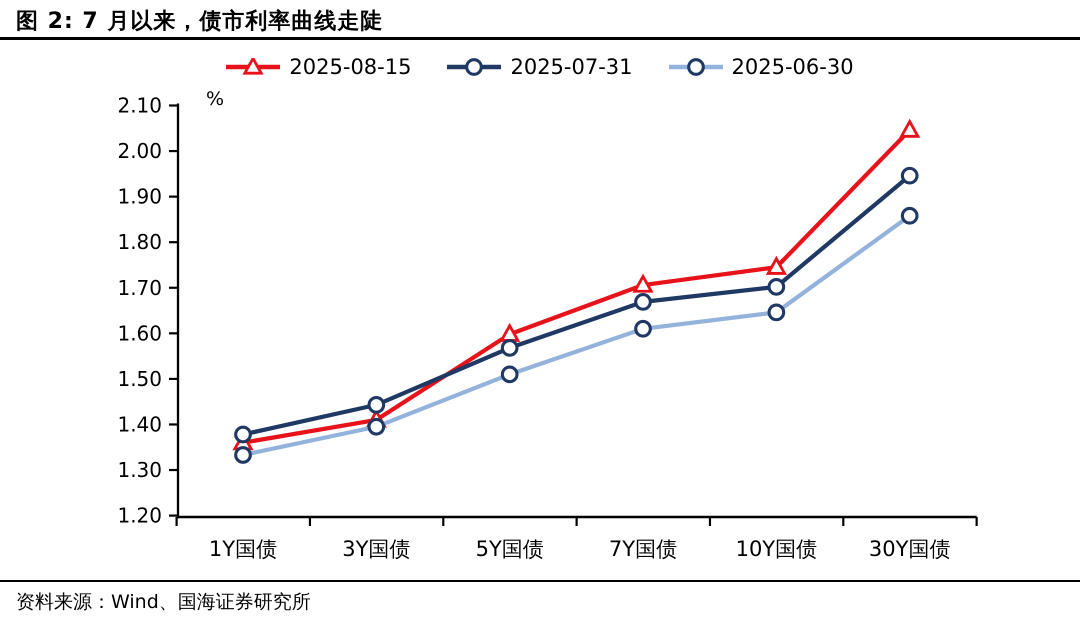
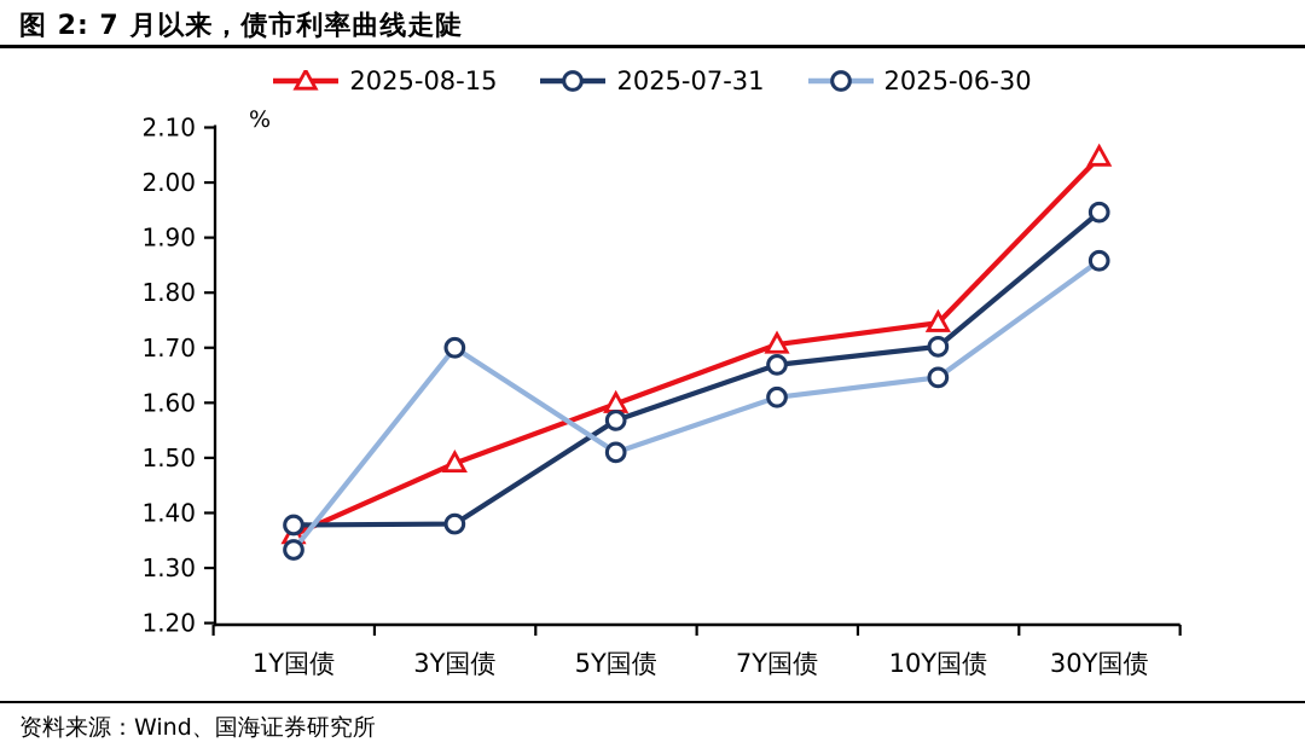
2025-08-15/3Y国债: 1.41 -> 1.49
2025-07-31/3Y国债: 1.44 -> 1.38
2025-06-30/3Y国债: 1.40 -> 1.70
